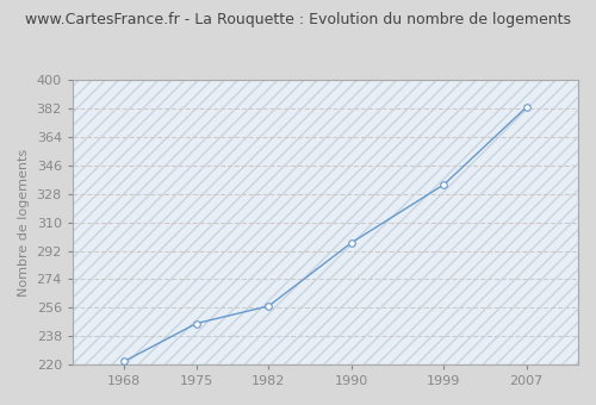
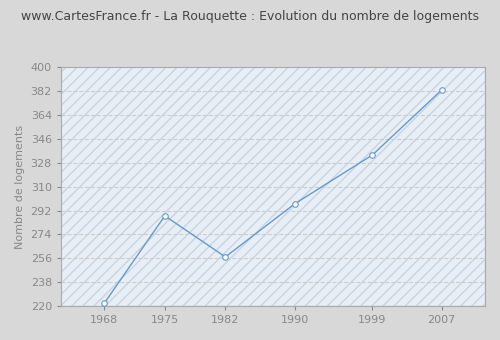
1975: 246 -> 288
